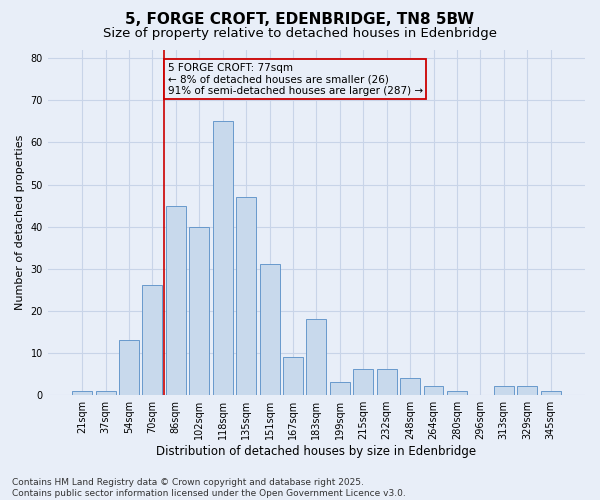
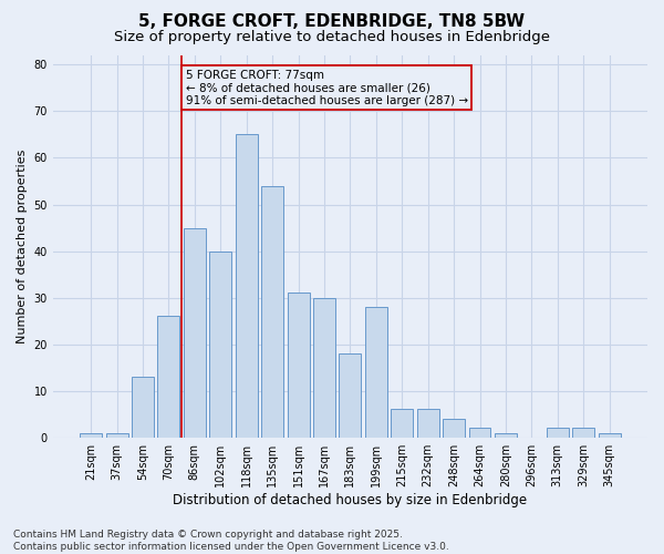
135sqm: 47 -> 54
167sqm: 9 -> 30
199sqm: 3 -> 28
